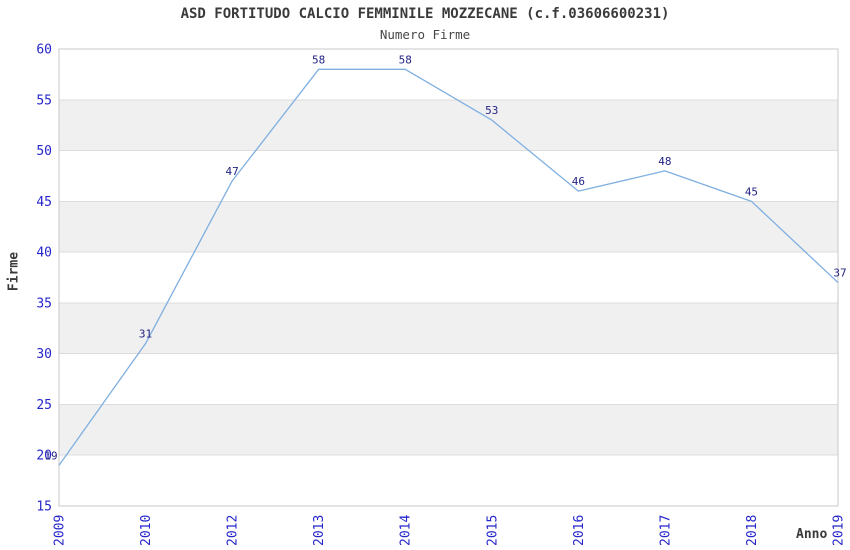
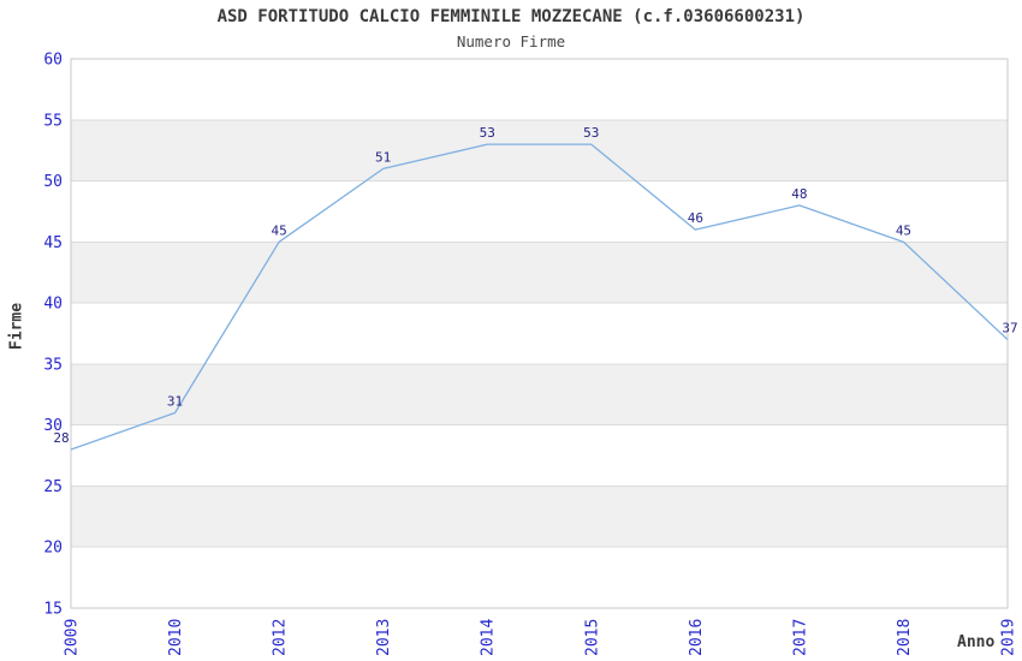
2009: 19 -> 28
2012: 47 -> 45
2013: 58 -> 51
2014: 58 -> 53
